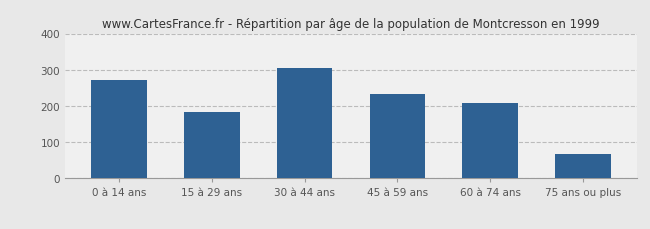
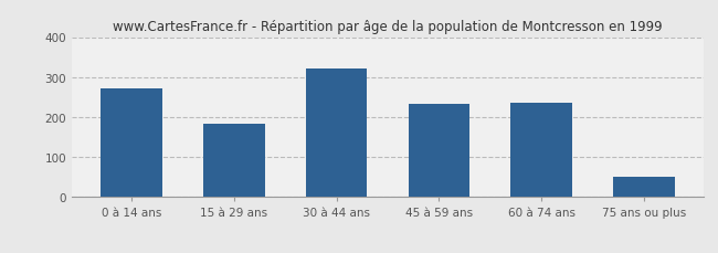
30 à 44 ans: 305 -> 320
60 à 74 ans: 207 -> 235
75 ans ou plus: 68 -> 50
